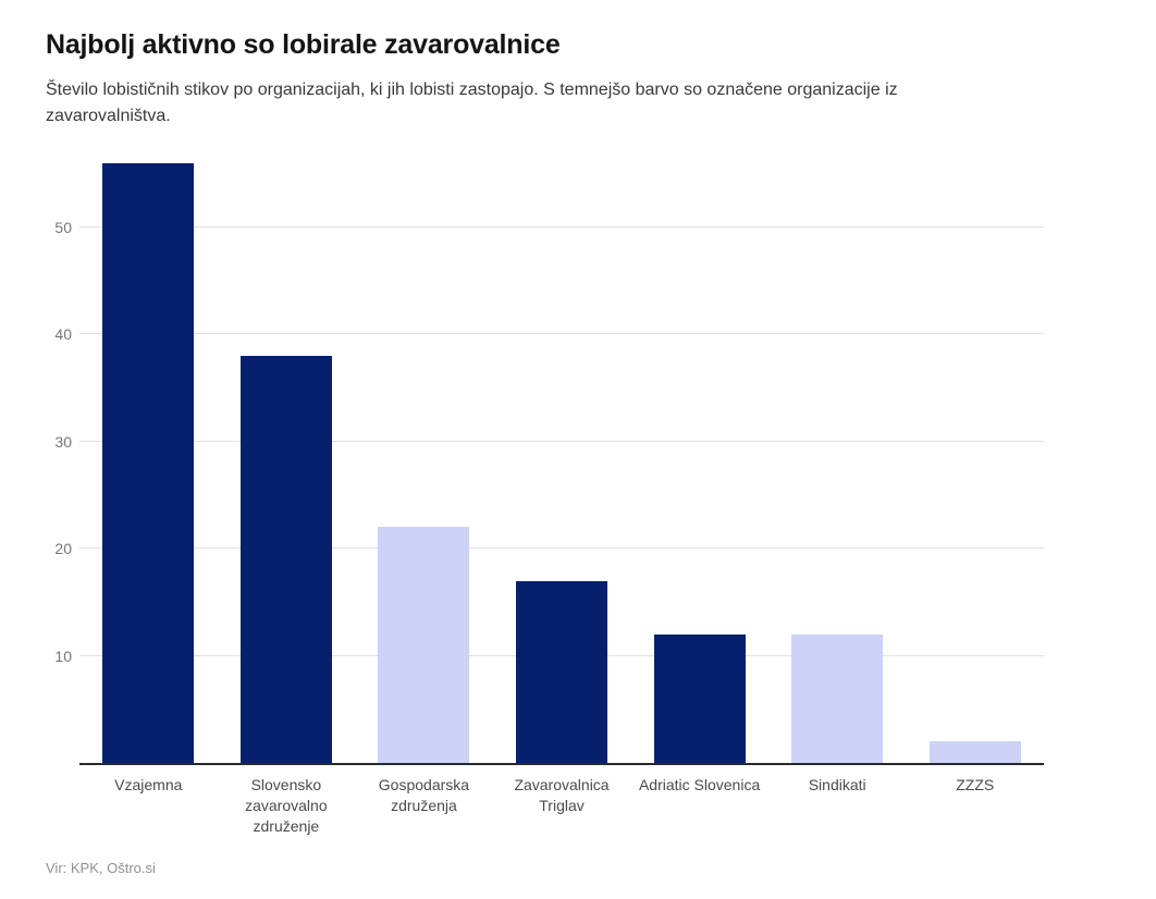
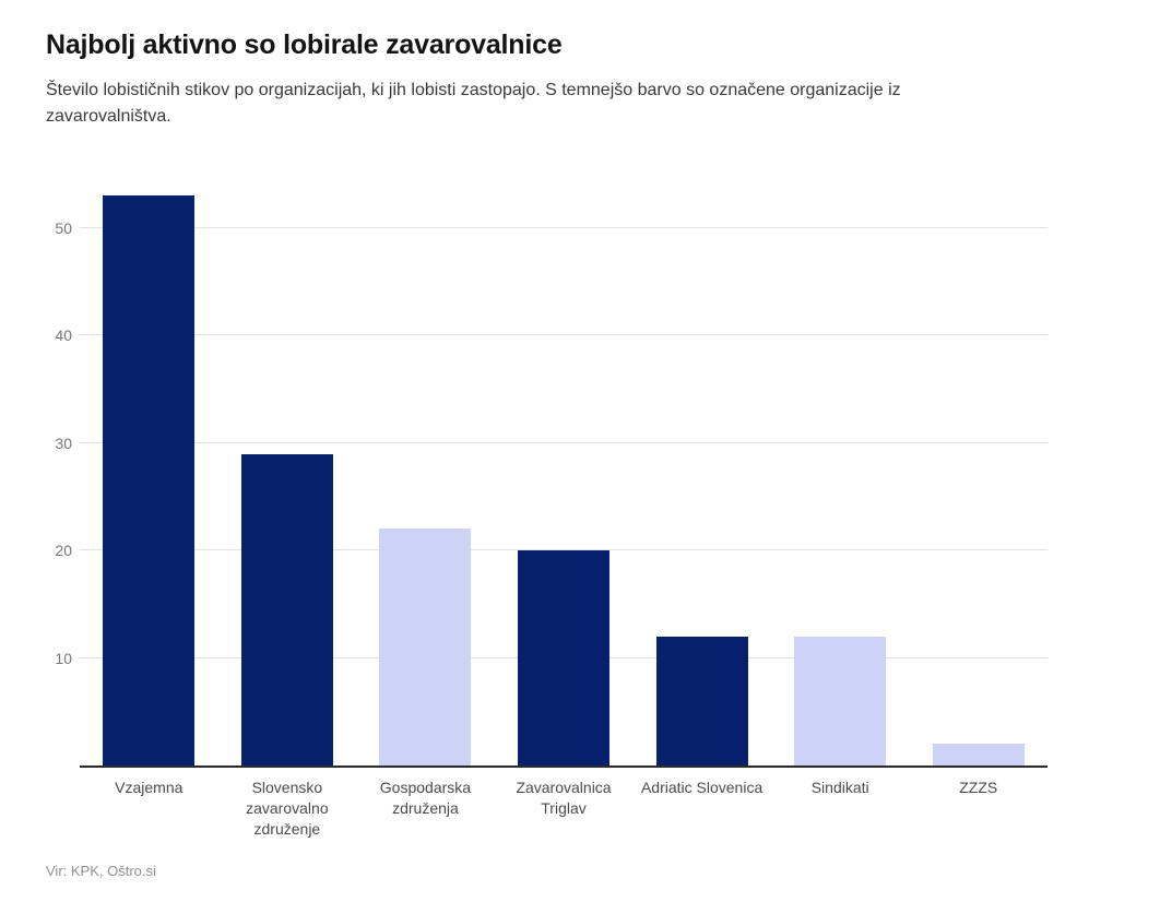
Vzajemna: 56 -> 53
Slovensko zavarovalno združenje: 38 -> 29
Zavarovalnica Triglav: 17 -> 20
